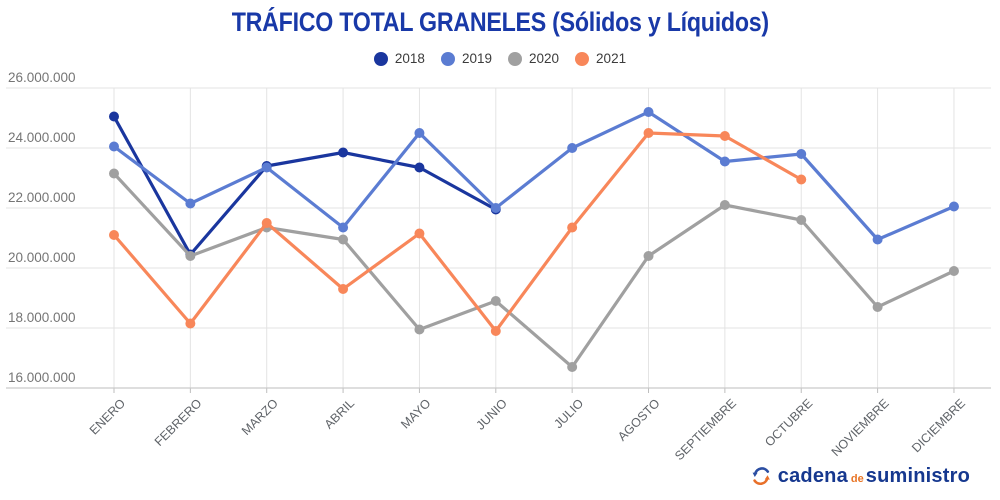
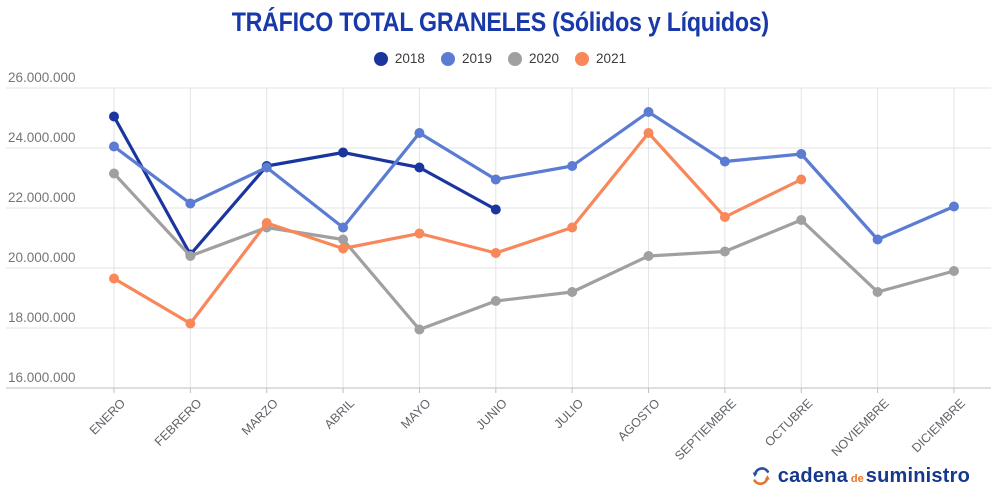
2021/ENERO: 21100000 -> 19600000
2021/ABRIL: 19300000 -> 20600000
2019/JUNIO: 22000000 -> 23000000
2021/JUNIO: 17900000 -> 20500000
2019/JULIO: 24000000 -> 23400000
2020/JULIO: 16700000 -> 19200000
2020/SEPTIEMBRE: 22100000 -> 20600000
2021/SEPTIEMBRE: 24400000 -> 21700000
2020/NOVIEMBRE: 18700000 -> 19200000
